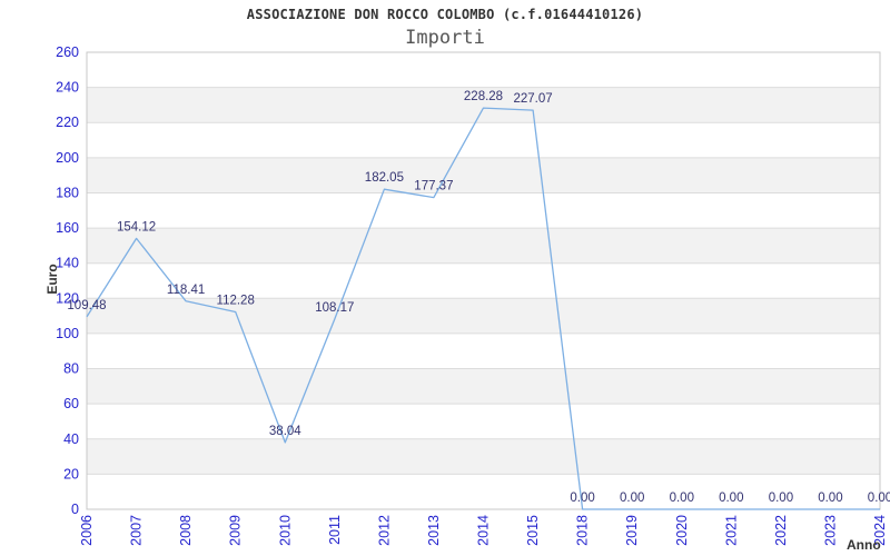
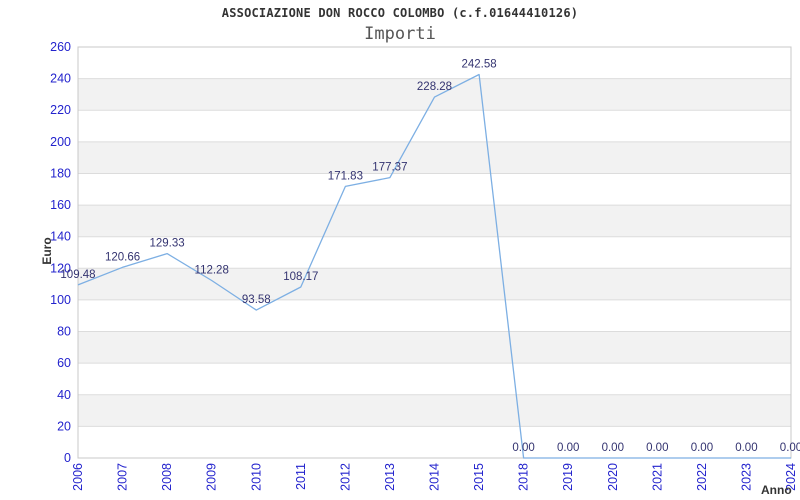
2007: 154.12 -> 120.66
2008: 118.41 -> 129.33
2010: 38.04 -> 93.58
2012: 182.05 -> 171.83
2015: 227.07 -> 242.58
